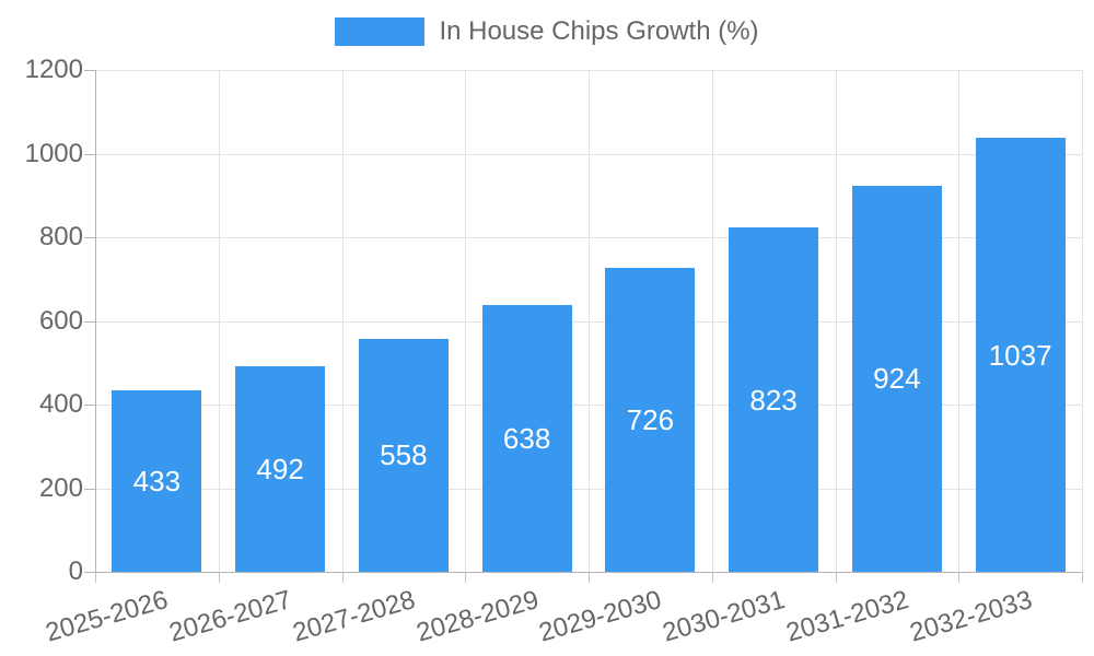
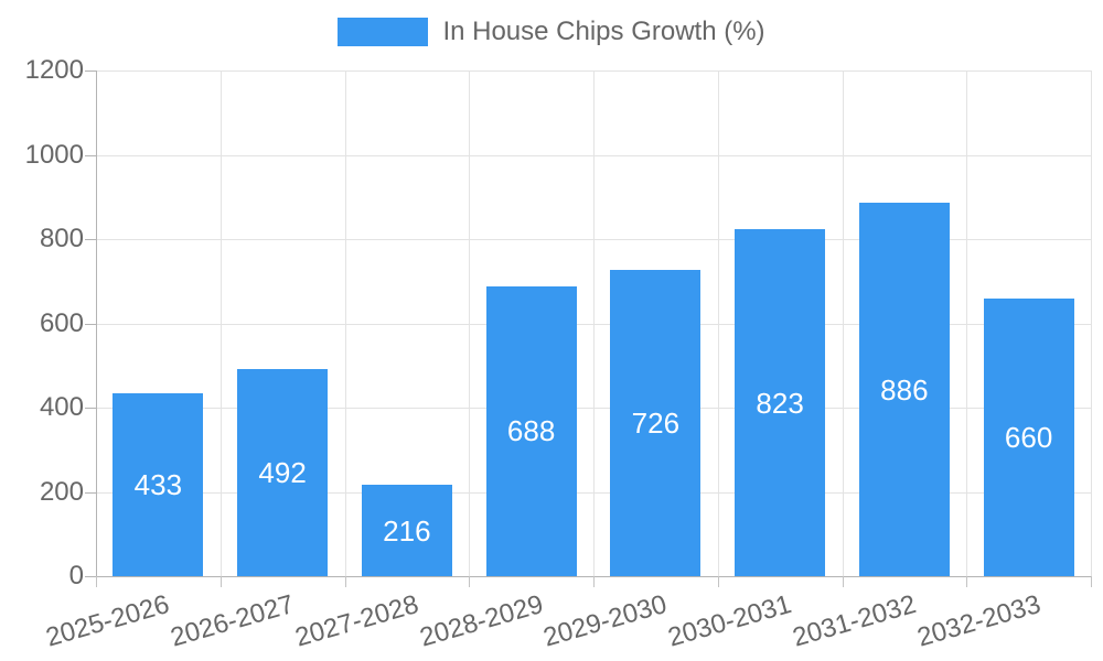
2027-2028: 558 -> 216
2028-2029: 638 -> 688
2031-2032: 924 -> 886
2032-2033: 1037 -> 660
